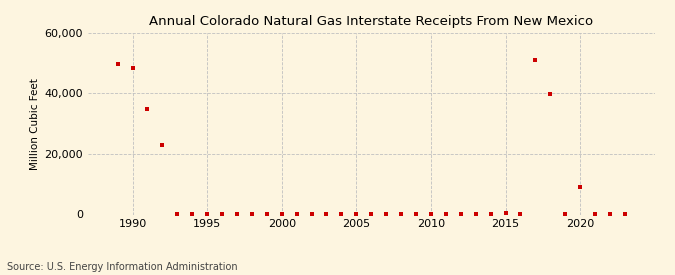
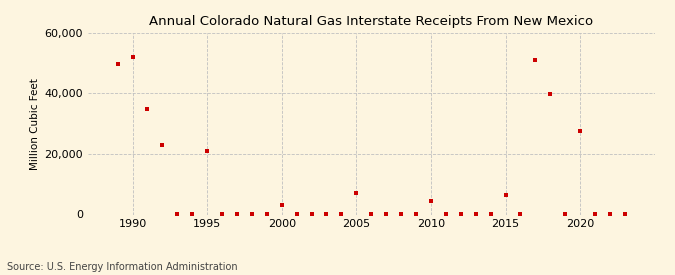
1990: 48,500 -> 52,000
1995: 100 -> 21,000
2000: 100 -> 3,000
2005: 100 -> 7,000
2010: 100 -> 4,500
2015: 400 -> 6,500
2020: 9,000 -> 27,500
